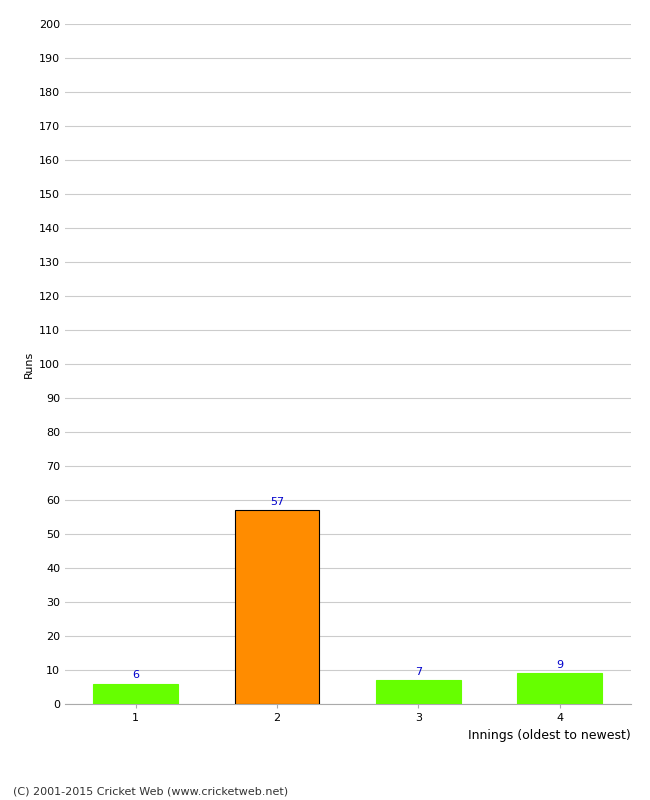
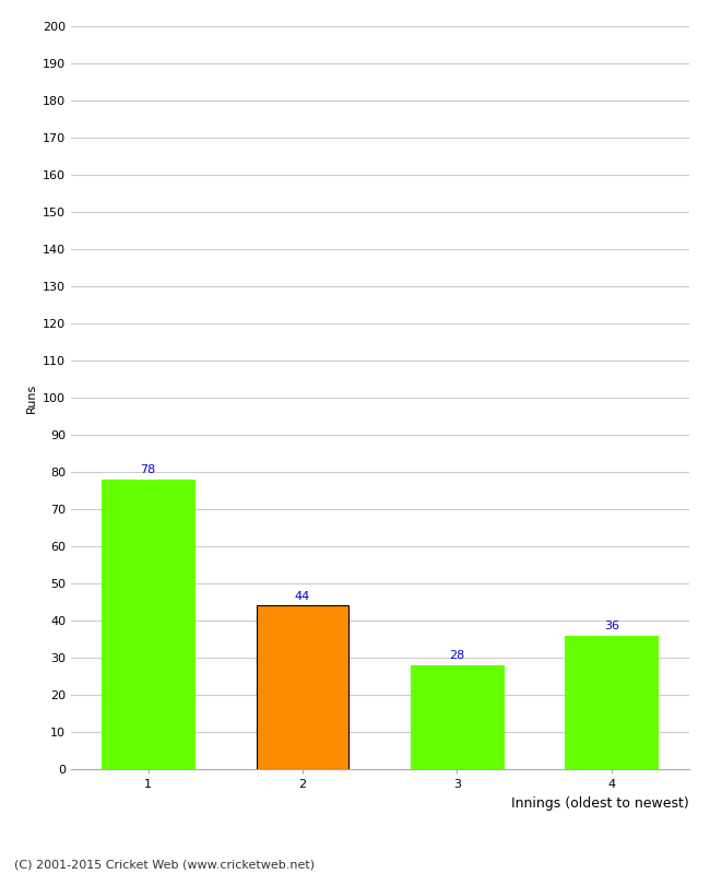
1: 6 -> 78
2: 57 -> 44
3: 7 -> 28
4: 9 -> 36
